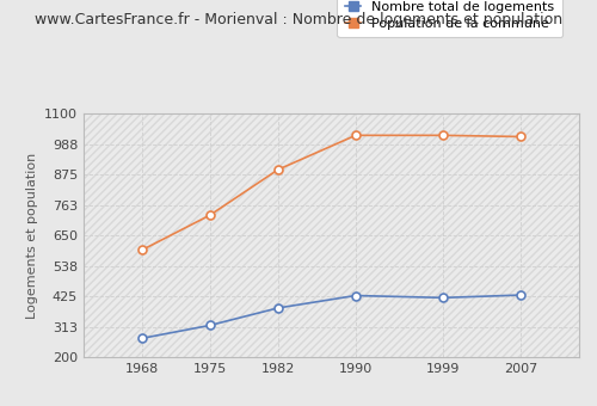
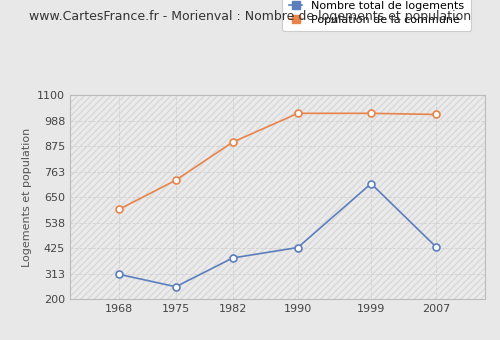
Nombre total de logements/1968: 270 -> 310
Nombre total de logements/1975: 318 -> 255
Nombre total de logements/1999: 420 -> 710
